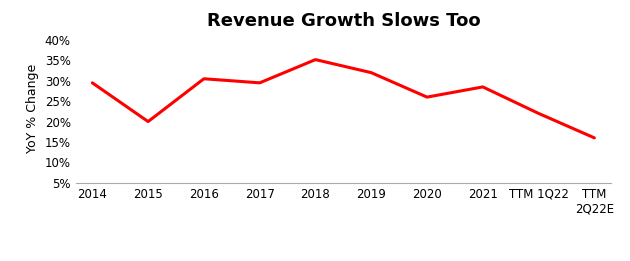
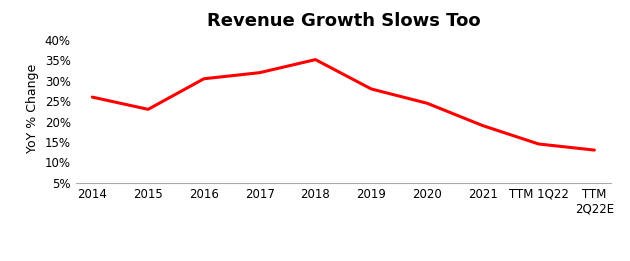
2014: 29.5% -> 26.0%
2015: 20.0% -> 23.0%
2017: 29.5% -> 32.0%
2019: 32.0% -> 28.0%
2020: 26.0% -> 24.5%
2021: 28.5% -> 19.0%
TTM 1Q22: 22.0% -> 14.5%
TTM 2Q22E: 16.0% -> 13.0%
